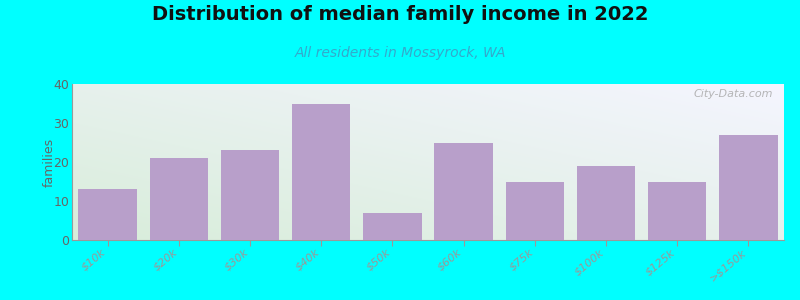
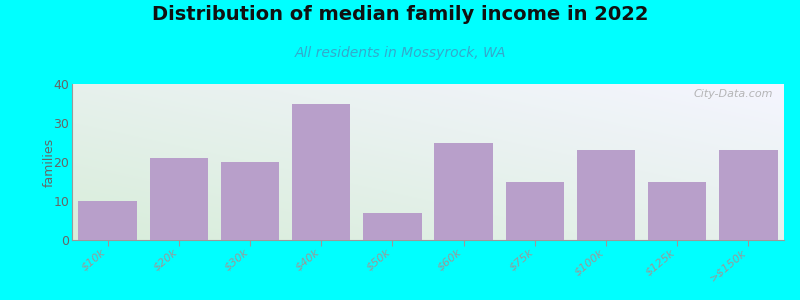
$10k: 13 -> 10
$30k: 23 -> 20
$100k: 19 -> 23
>$150k: 27 -> 23
